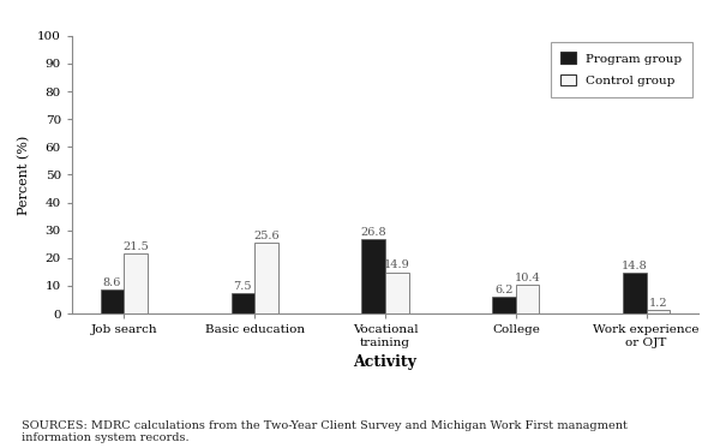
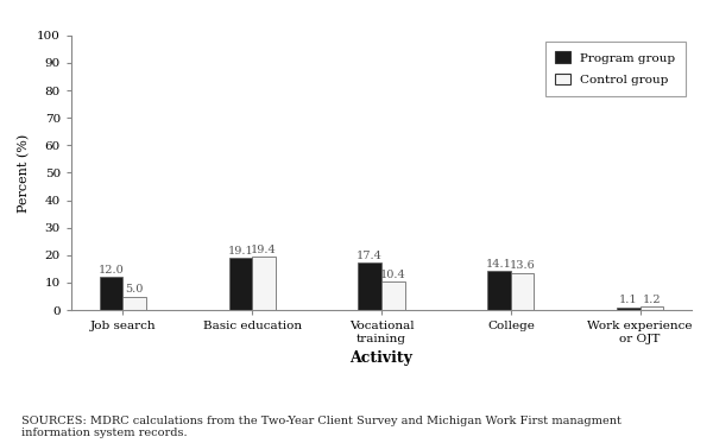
Program group/Job search: 8.6 -> 12.0
Control group/Job search: 21.5 -> 5.0
Program group/Basic education: 7.5 -> 19.1
Control group/Basic education: 25.6 -> 19.4
Program group/Vocational training: 26.8 -> 17.4
Control group/Vocational training: 14.9 -> 10.4
Program group/College: 6.2 -> 14.1
Control group/College: 10.4 -> 13.6
Program group/Work experience or OJT: 14.8 -> 1.1
